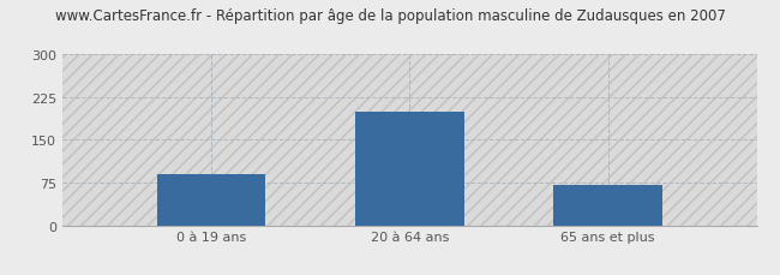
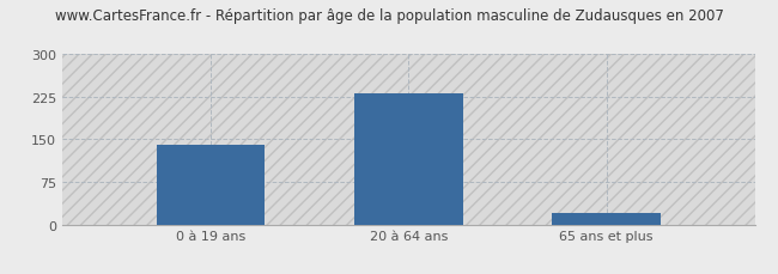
0 à 19 ans: 90 -> 140
20 à 64 ans: 200 -> 230
65 ans et plus: 70 -> 20
